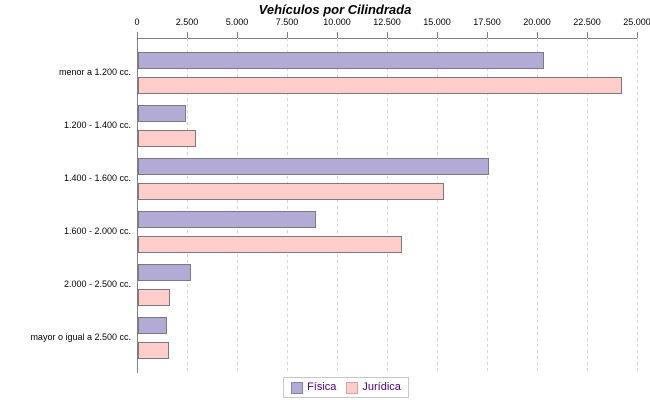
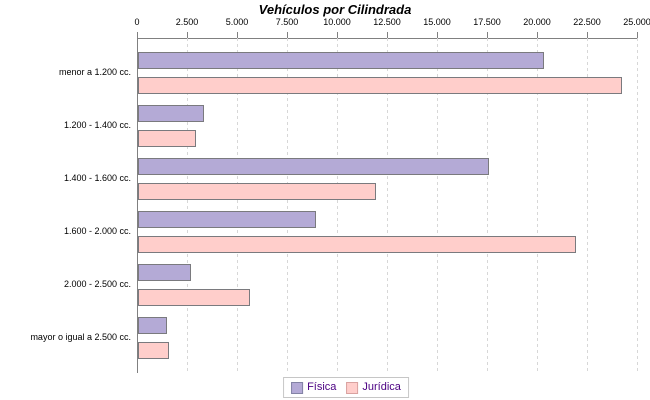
Física/1.200 - 1.400 cc.: 2300 -> 3200
Jurídica/1.400 - 1.600 cc.: 15200 -> 11800
Jurídica/1.600 - 2.000 cc.: 13100 -> 21800
Jurídica/2.000 - 2.500 cc.: 1500 -> 5500
